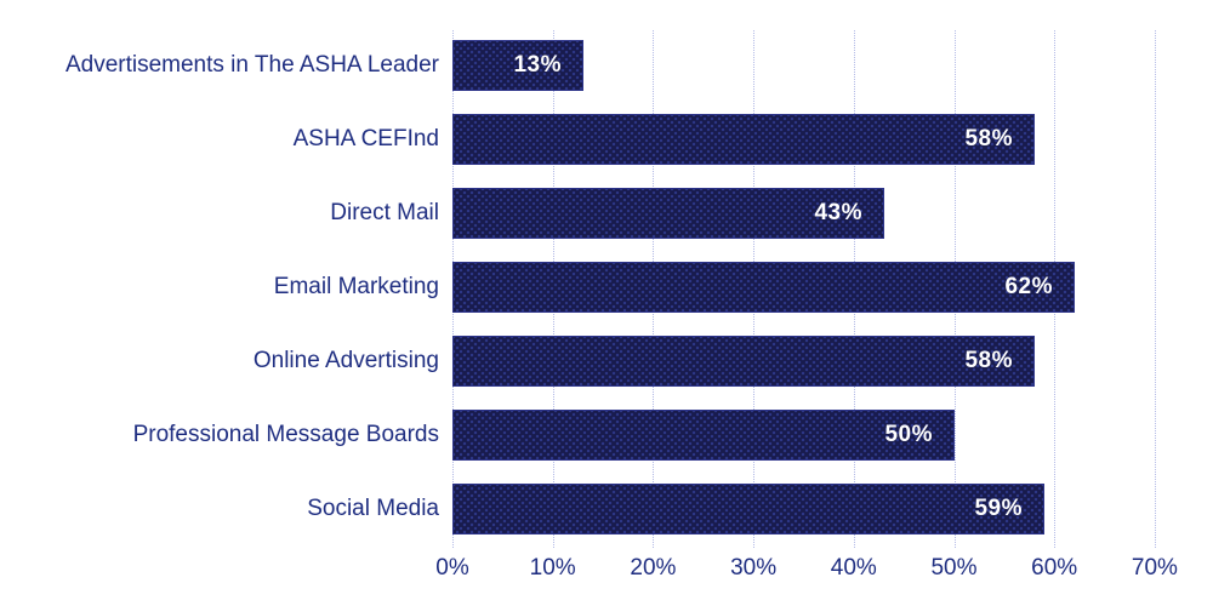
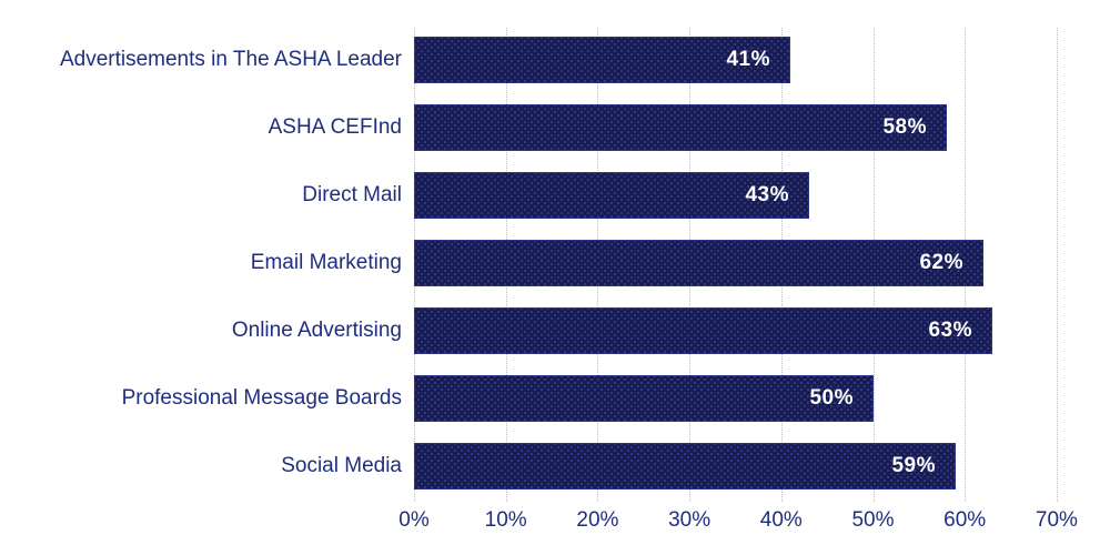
Advertisements in The ASHA Leader: 13% -> 41%
Online Advertising: 58% -> 63%
